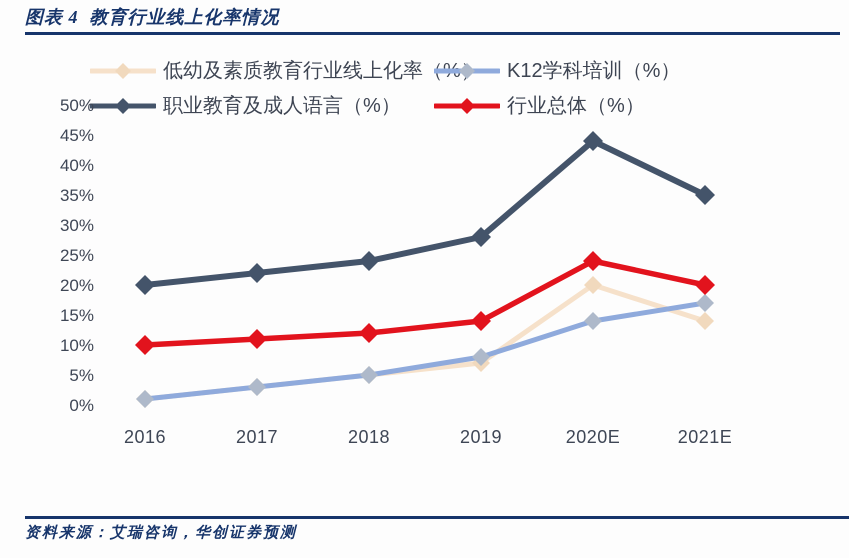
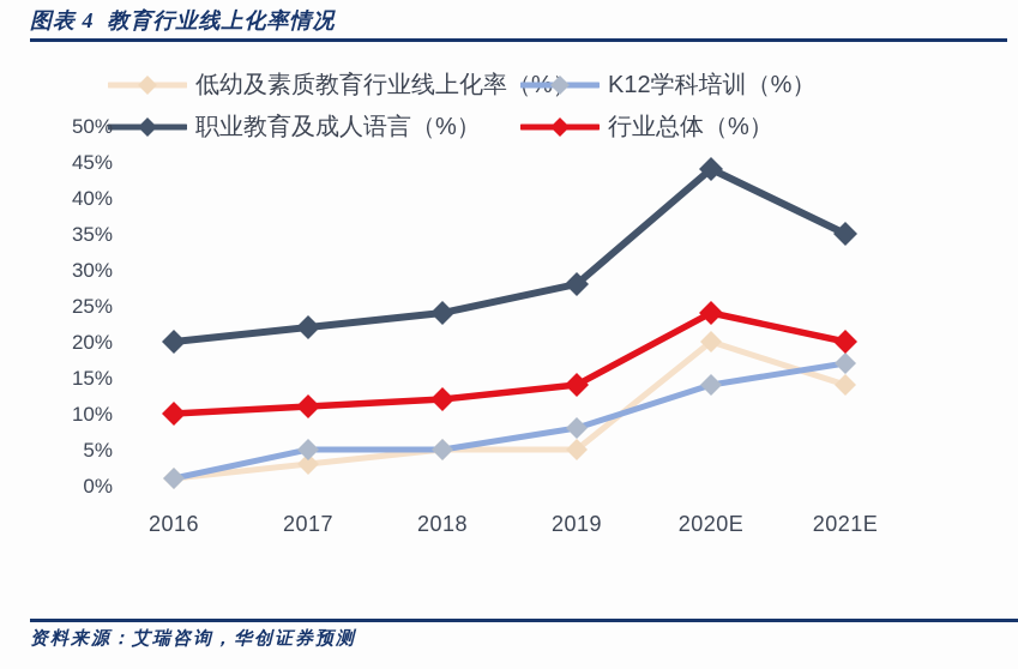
K12学科培训（%）/2017: 3% -> 5%
低幼及素质教育行业线上化率（%）/2019: 7% -> 5%
